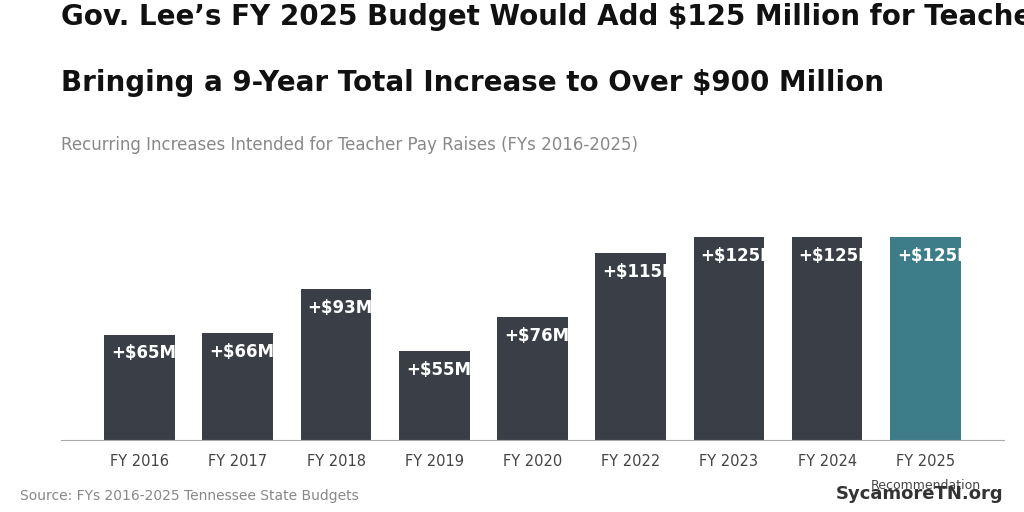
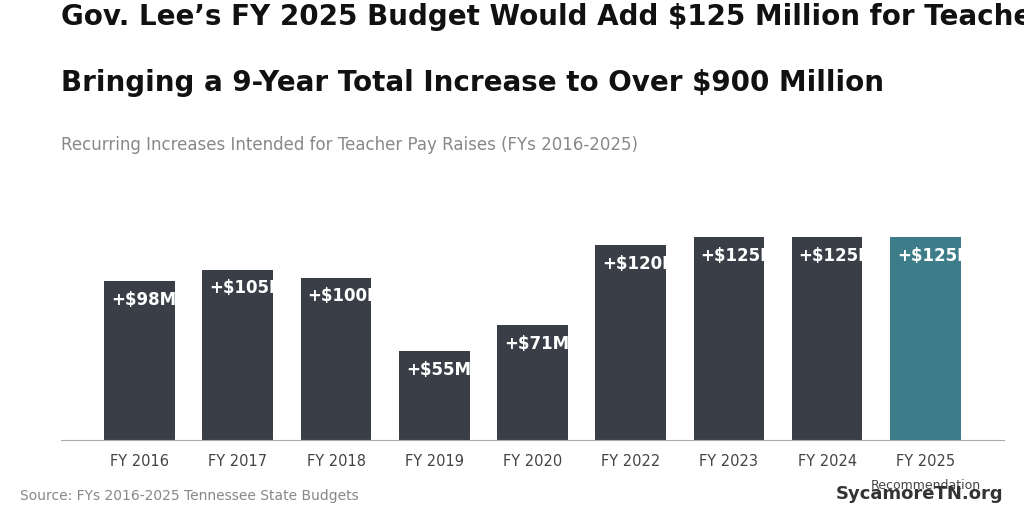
FY 2016: +$65M -> +$98M
FY 2017: +$66M -> +$105M
FY 2018: +$93M -> +$100M
FY 2020: +$76M -> +$71M
FY 2022: +$115M -> +$120M
